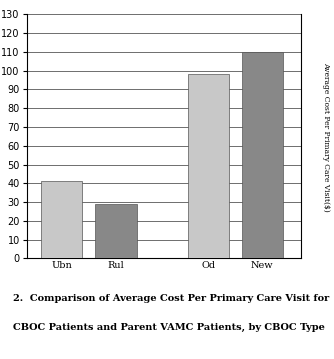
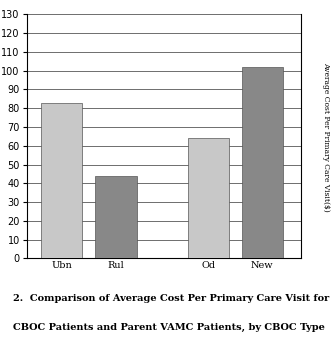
Ubn: 41 -> 83
Rul: 29 -> 44
Od: 98 -> 64
New: 110 -> 102
